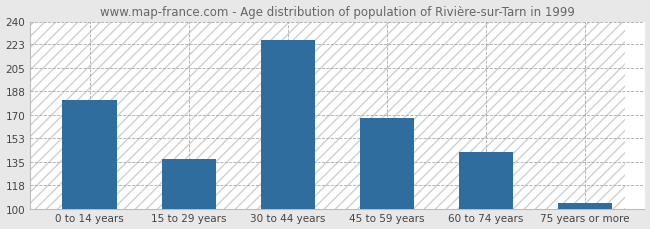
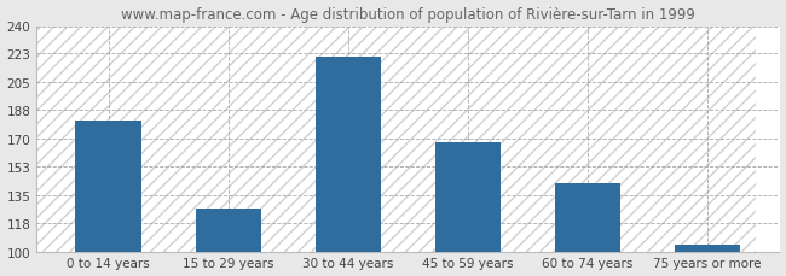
15 to 29 years: 137 -> 127
30 to 44 years: 226 -> 221
